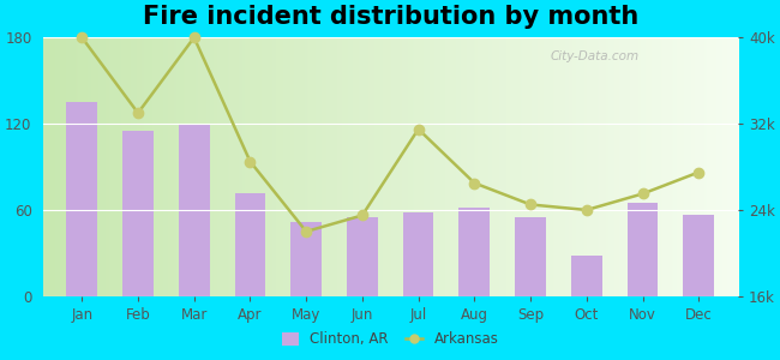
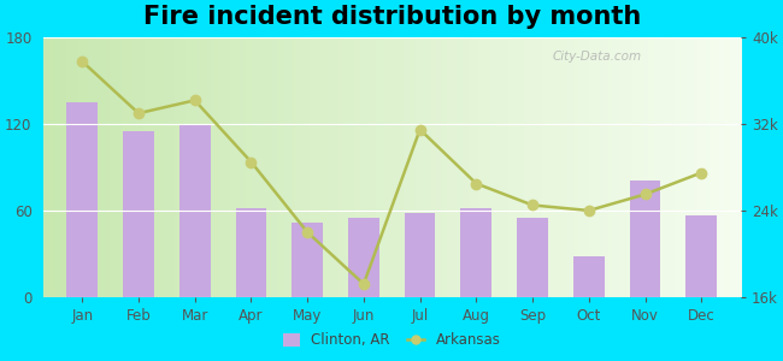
Arkansas/Jan: 40.0k -> 37.8k
Arkansas/Mar: 40.0k -> 34.2k
Clinton, AR/Apr: 72 -> 62
Arkansas/Jun: 23.5k -> 17.2k
Clinton, AR/Nov: 65 -> 81
